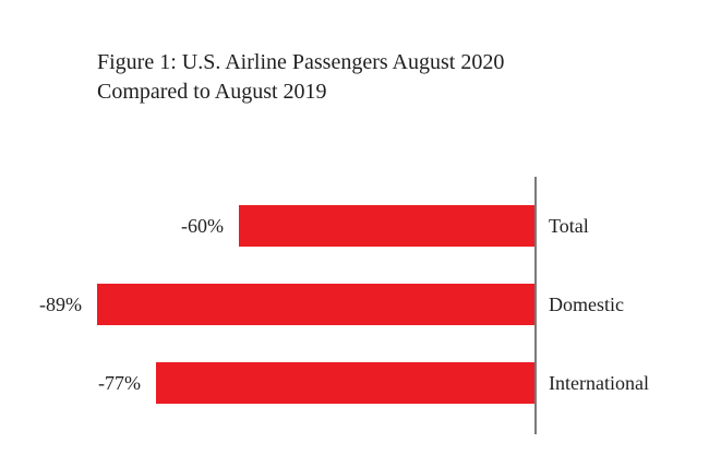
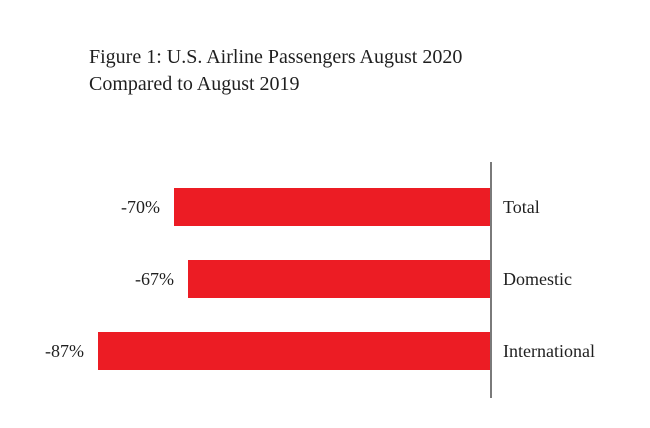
Total: -60% -> -70%
Domestic: -89% -> -67%
International: -77% -> -87%
